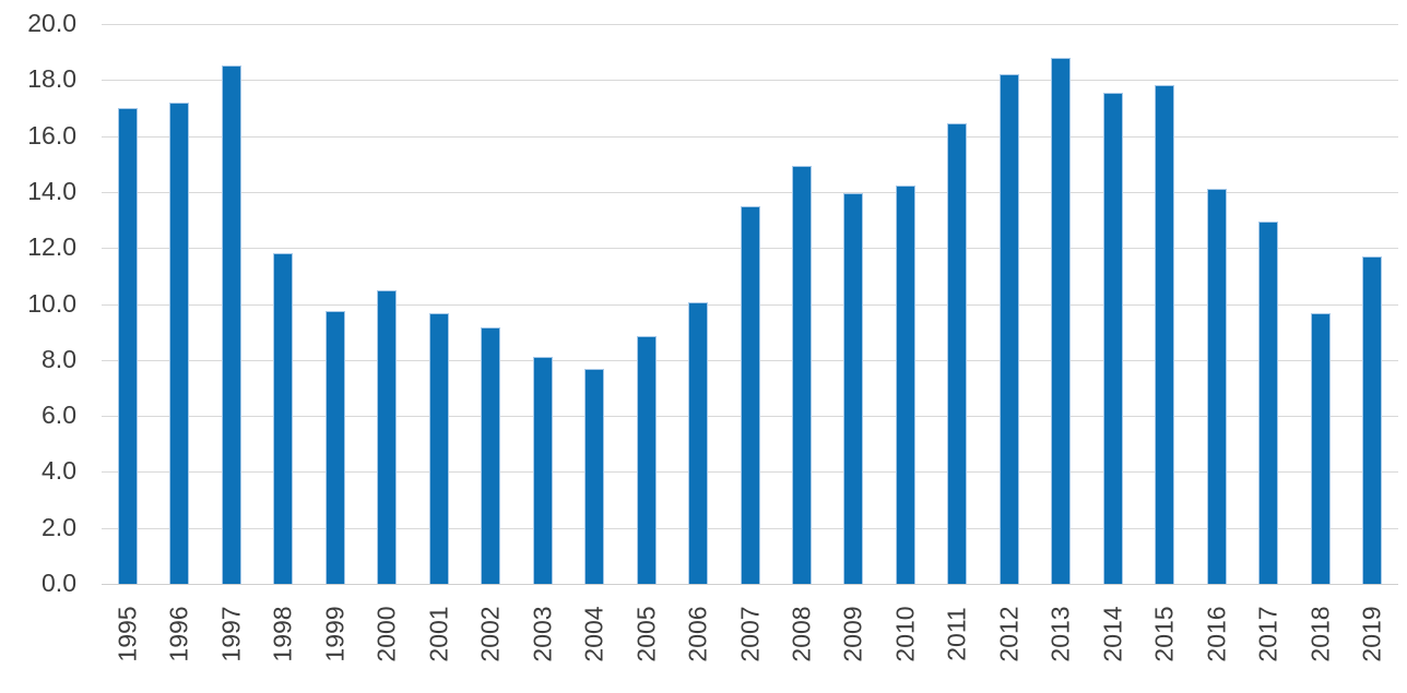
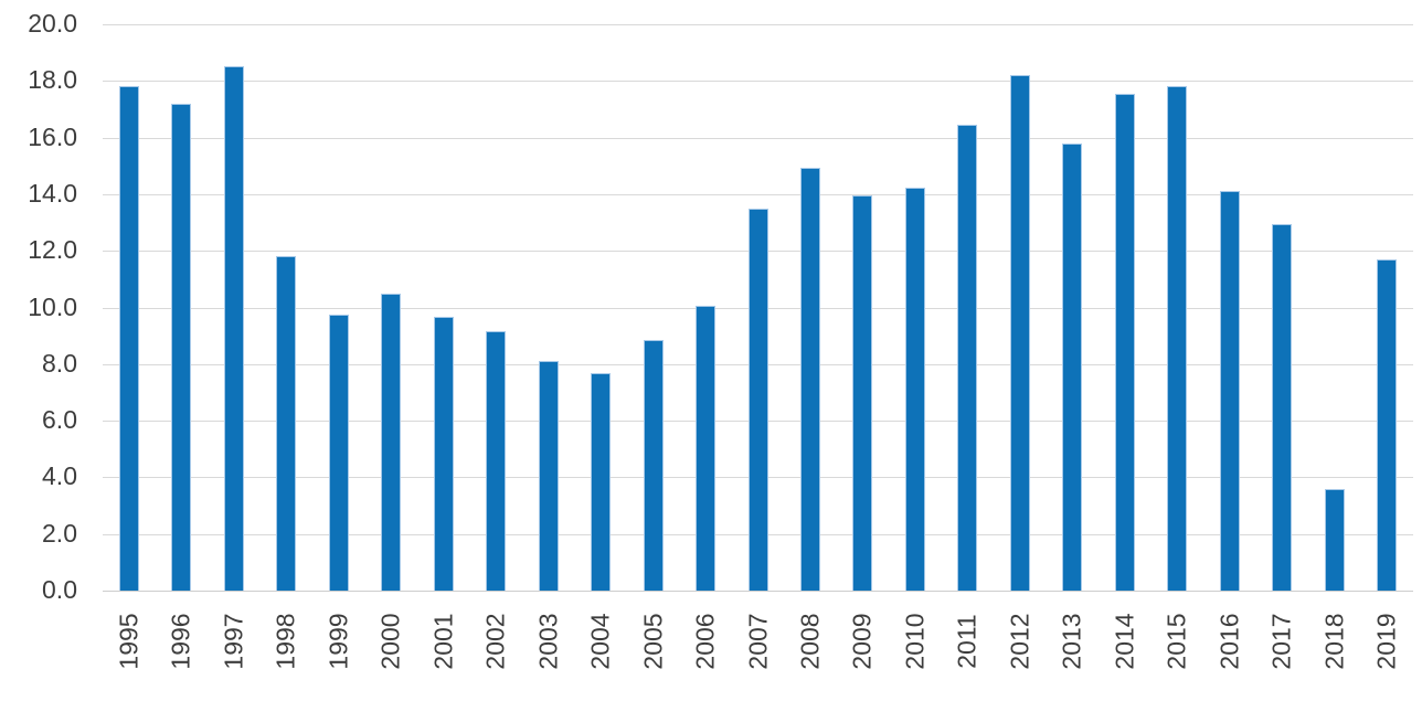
1995: 17.0 -> 17.8
2013: 18.8 -> 15.8
2018: 9.7 -> 3.6
